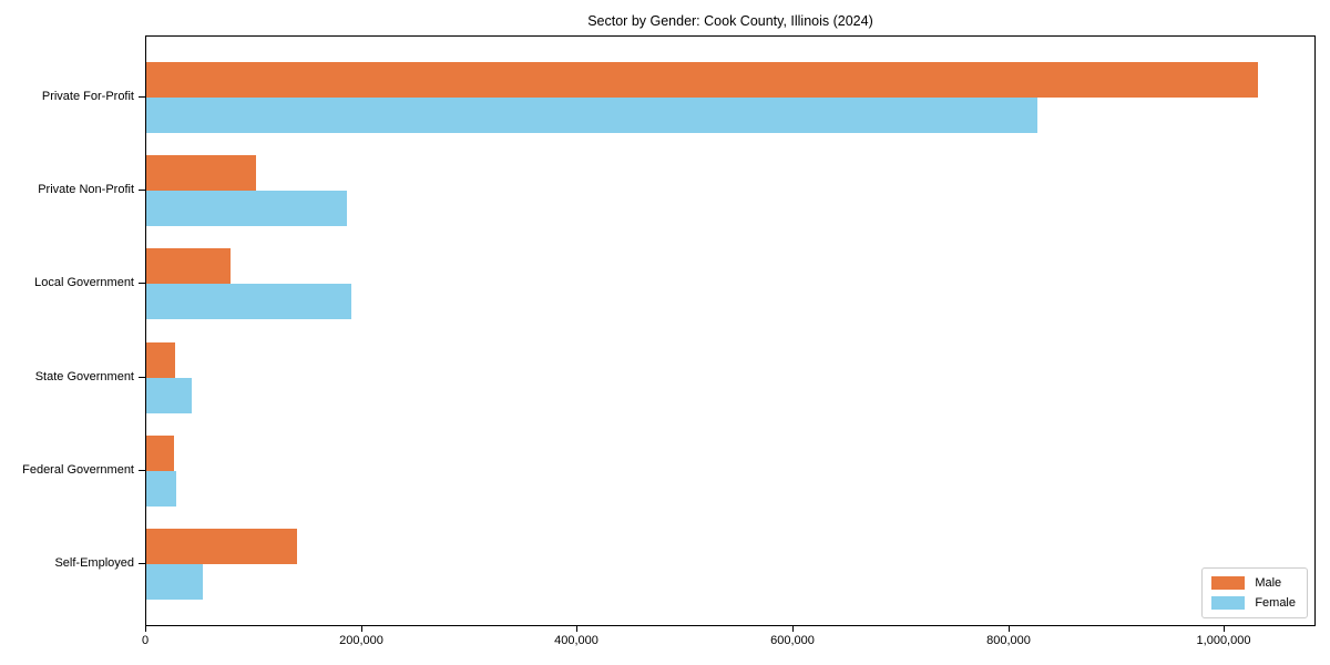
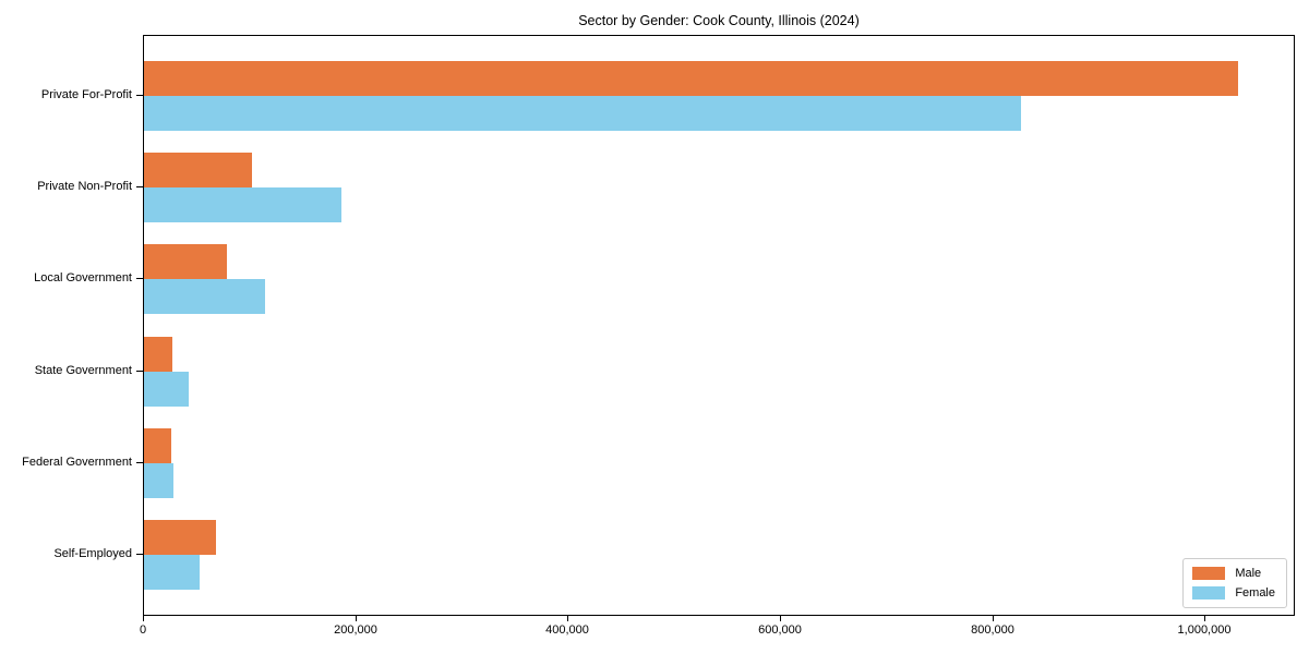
Female/Local Government: 190000 -> 110000
Male/Self-Employed: 140000 -> 70000
